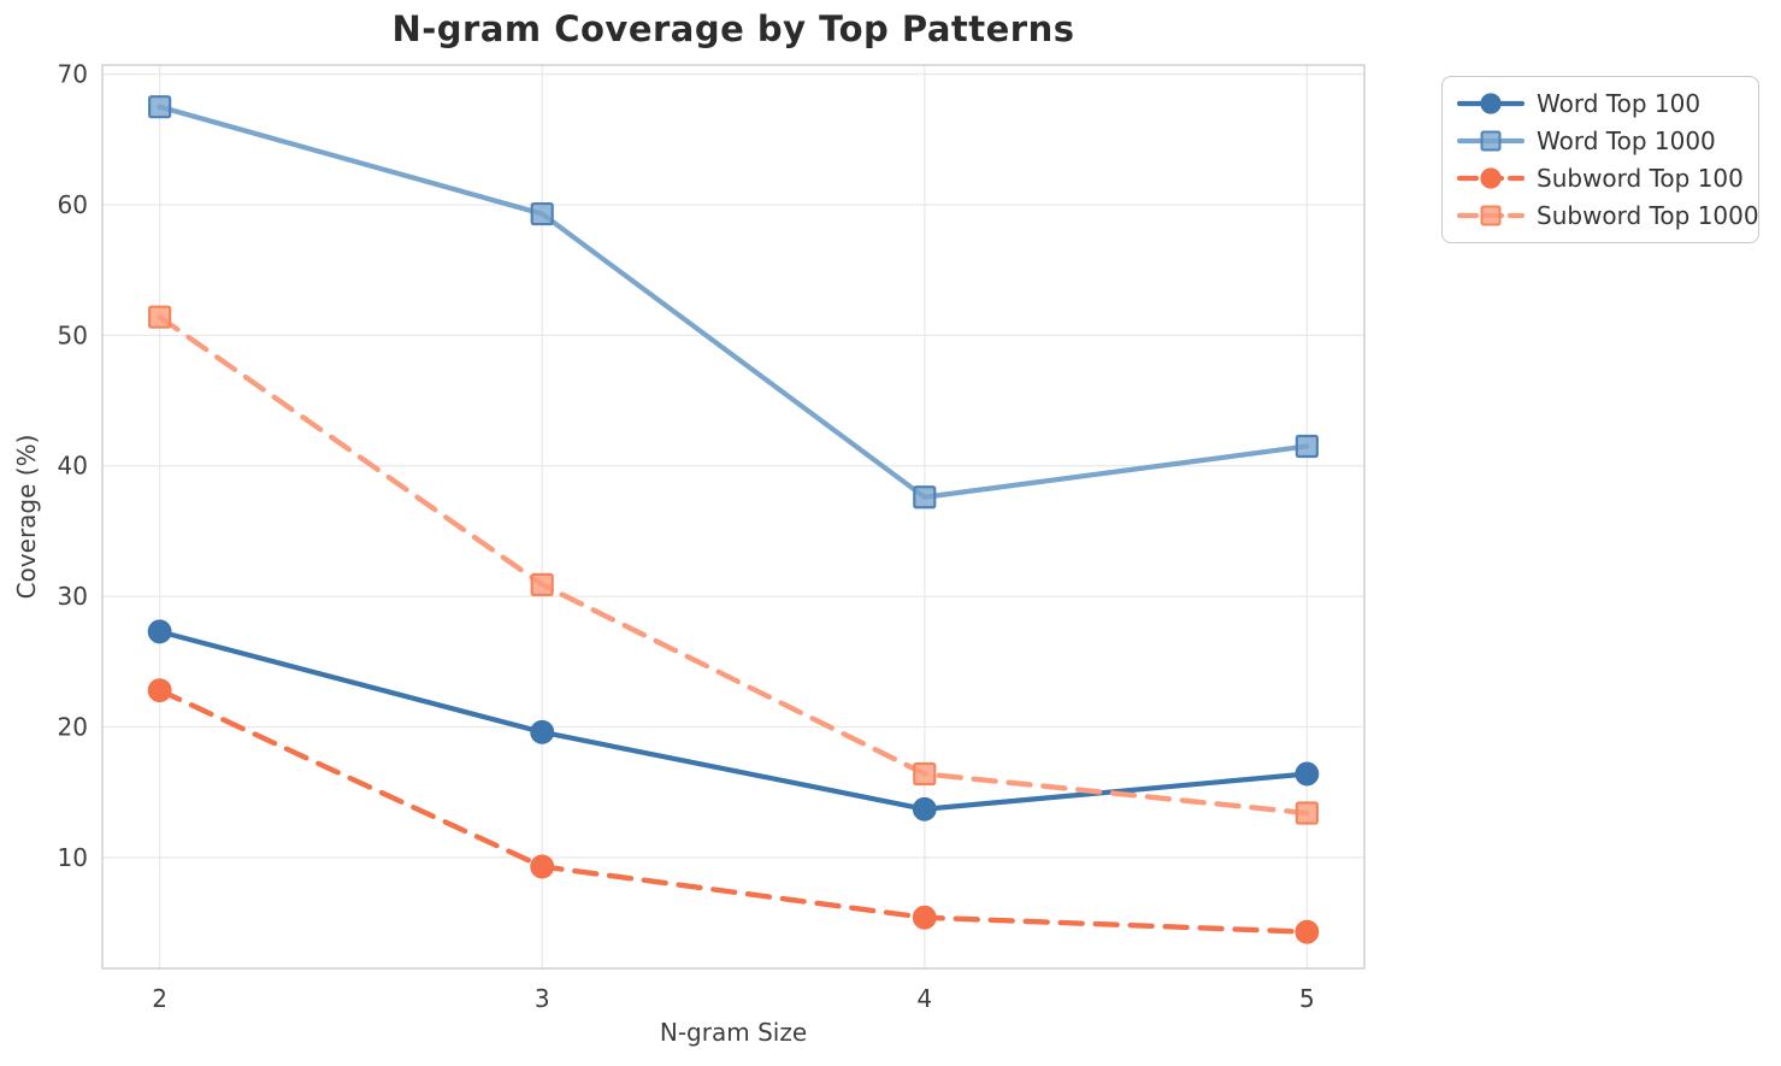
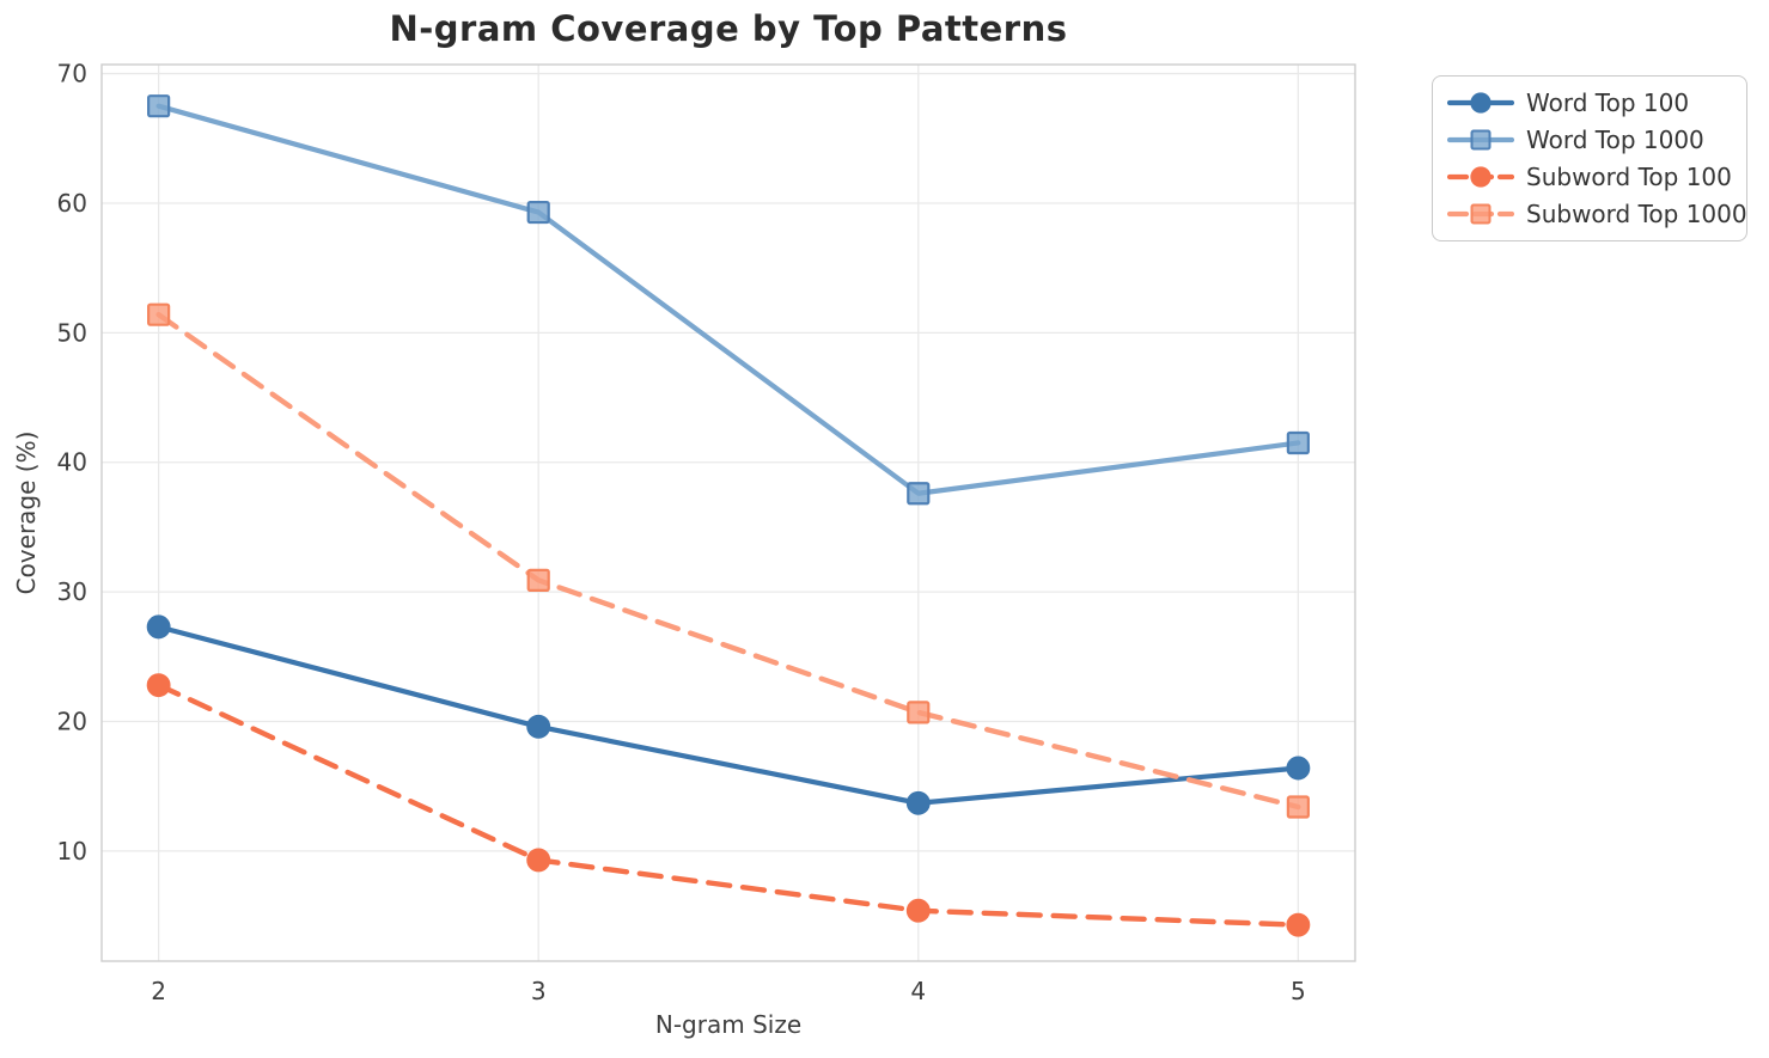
Subword Top 1000/4: 16.4 -> 20.7
